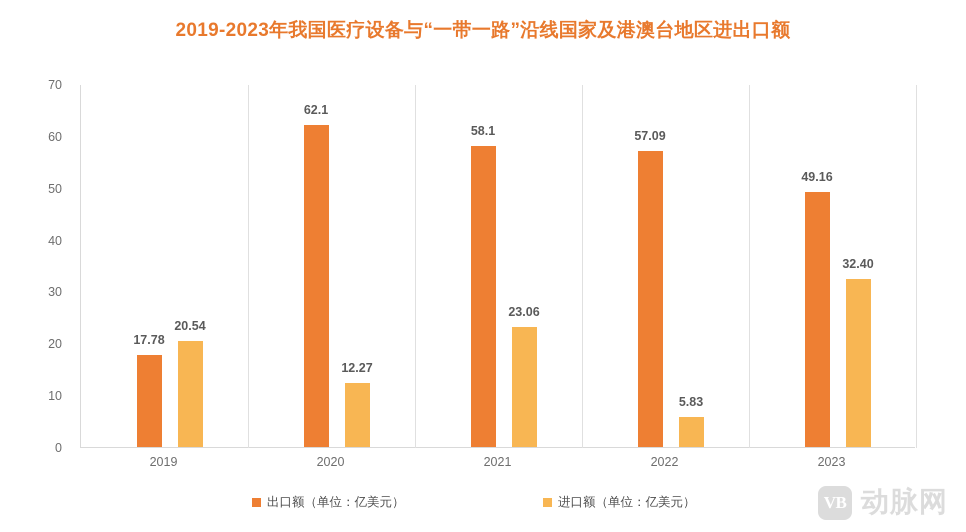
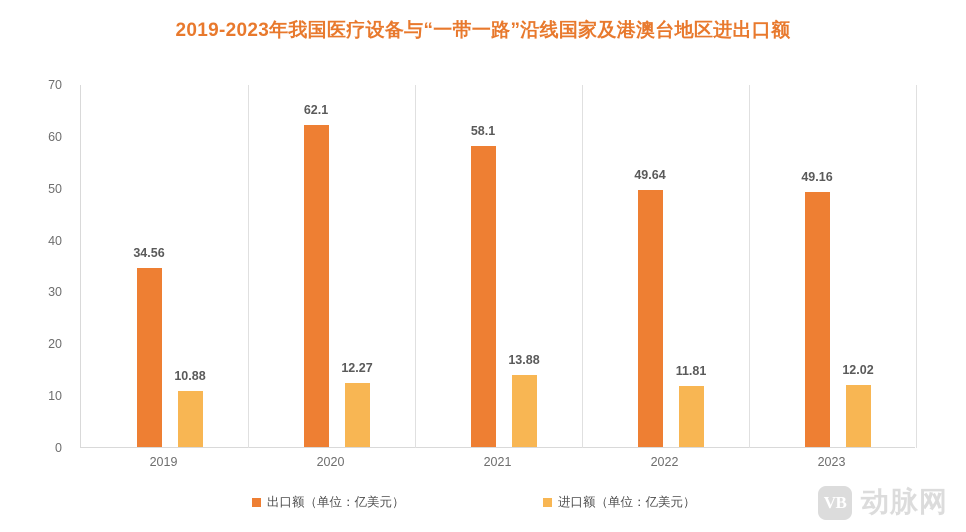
出口额（单位：亿美元）/2019: 17.78 -> 34.56
进口额（单位：亿美元）/2019: 20.54 -> 10.88
进口额（单位：亿美元）/2021: 23.06 -> 13.88
出口额（单位：亿美元）/2022: 57.09 -> 49.64
进口额（单位：亿美元）/2022: 5.83 -> 11.81
进口额（单位：亿美元）/2023: 32.40 -> 12.02
